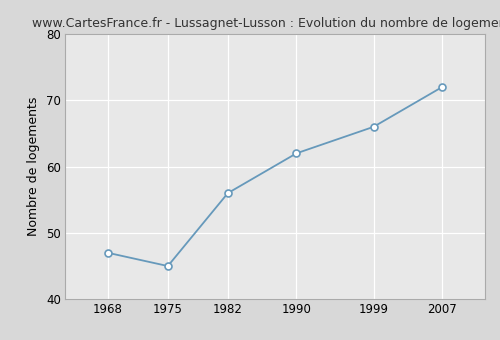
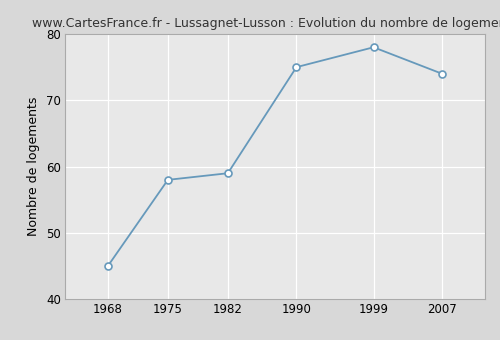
1968: 47 -> 45
1975: 45 -> 58
1982: 56 -> 59
1990: 62 -> 75
1999: 66 -> 78
2007: 72 -> 74
